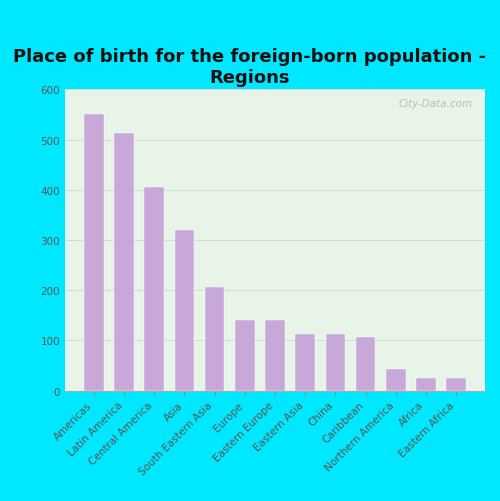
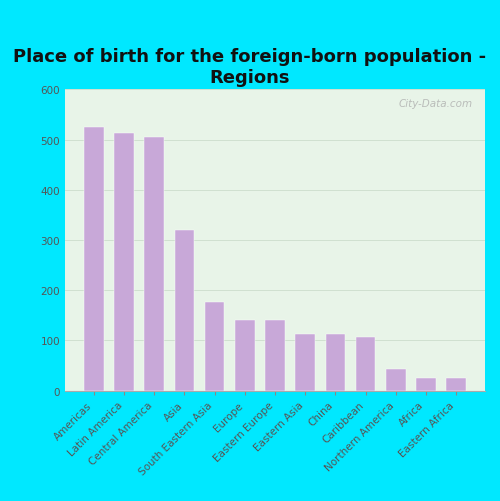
Americas: 550 -> 526
Central America: 405 -> 506
South Eastern Asia: 207 -> 176
